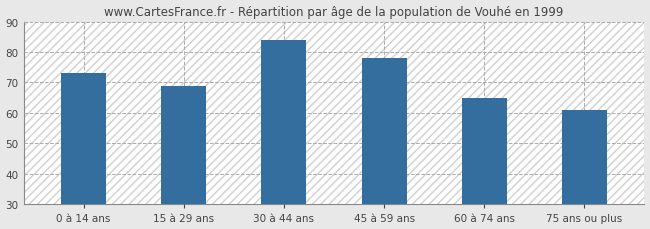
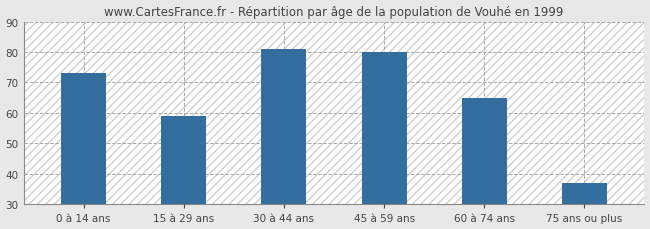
15 à 29 ans: 69 -> 59
30 à 44 ans: 84 -> 81
45 à 59 ans: 78 -> 80
75 ans ou plus: 61 -> 37
